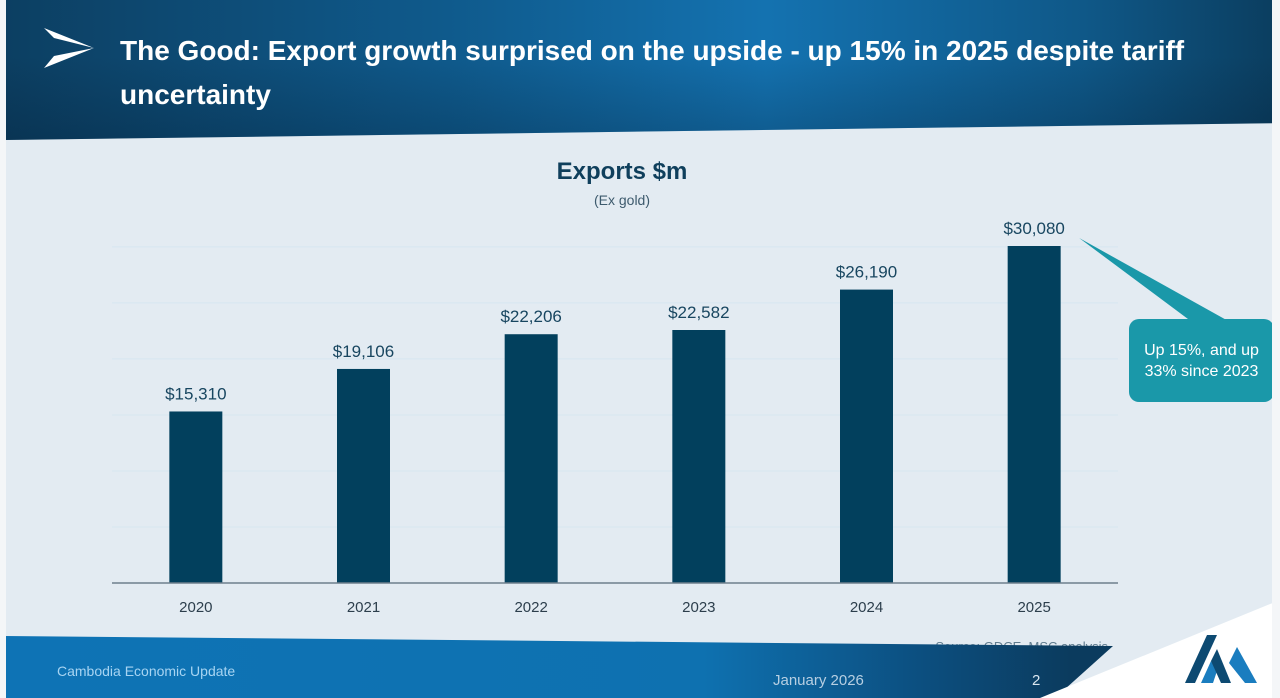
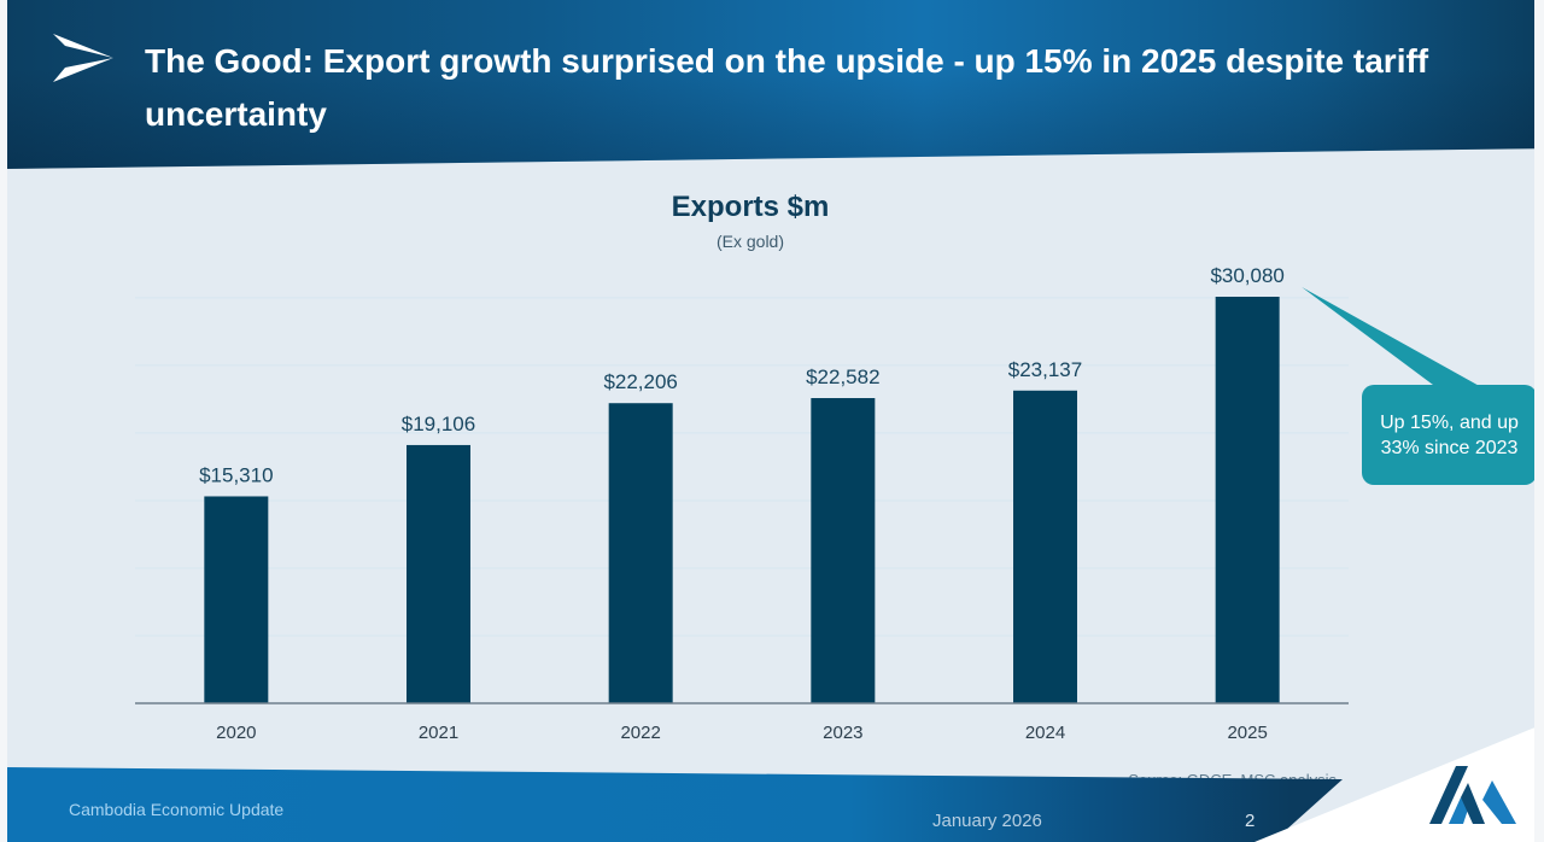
2024: $26,190 -> $23,137
